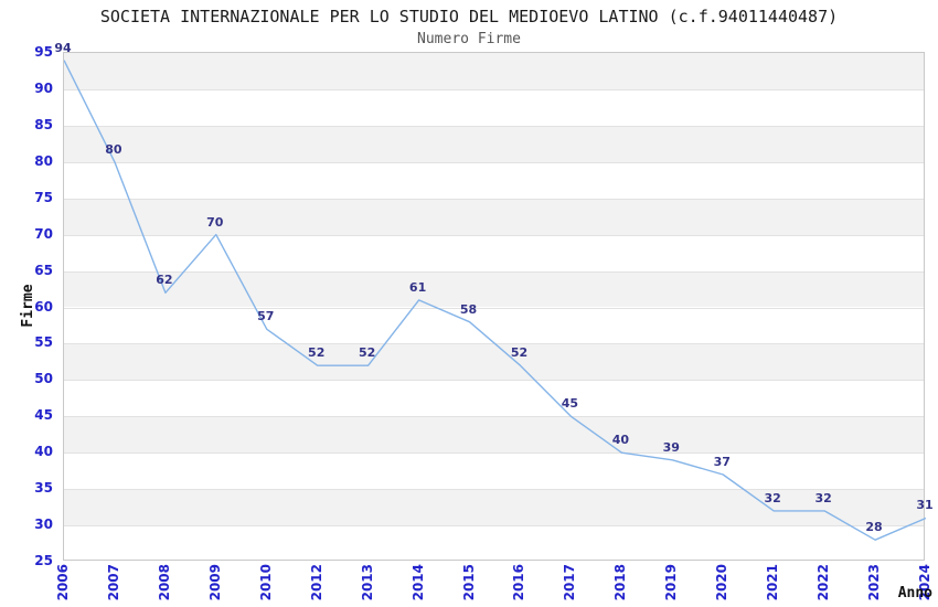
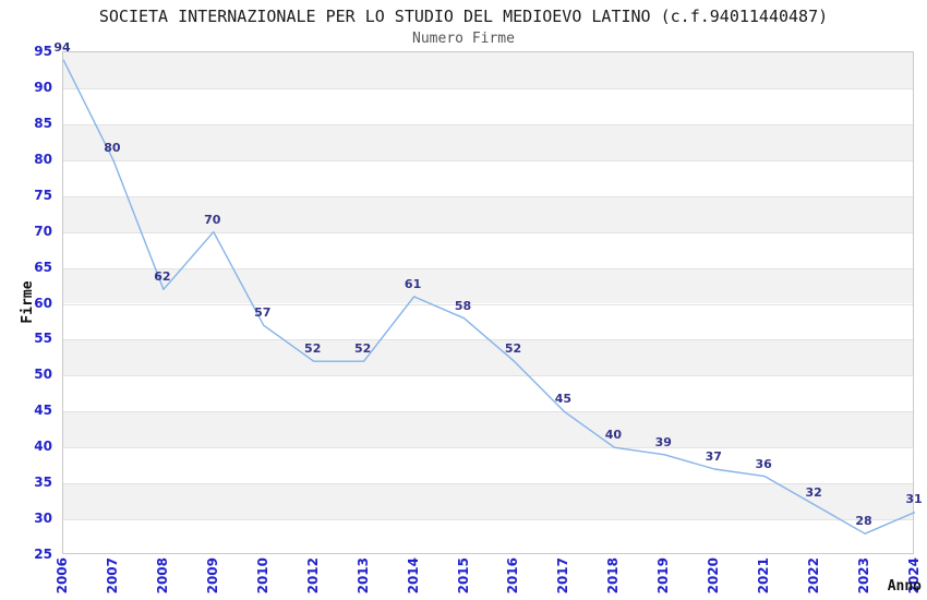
2021: 32 -> 36
